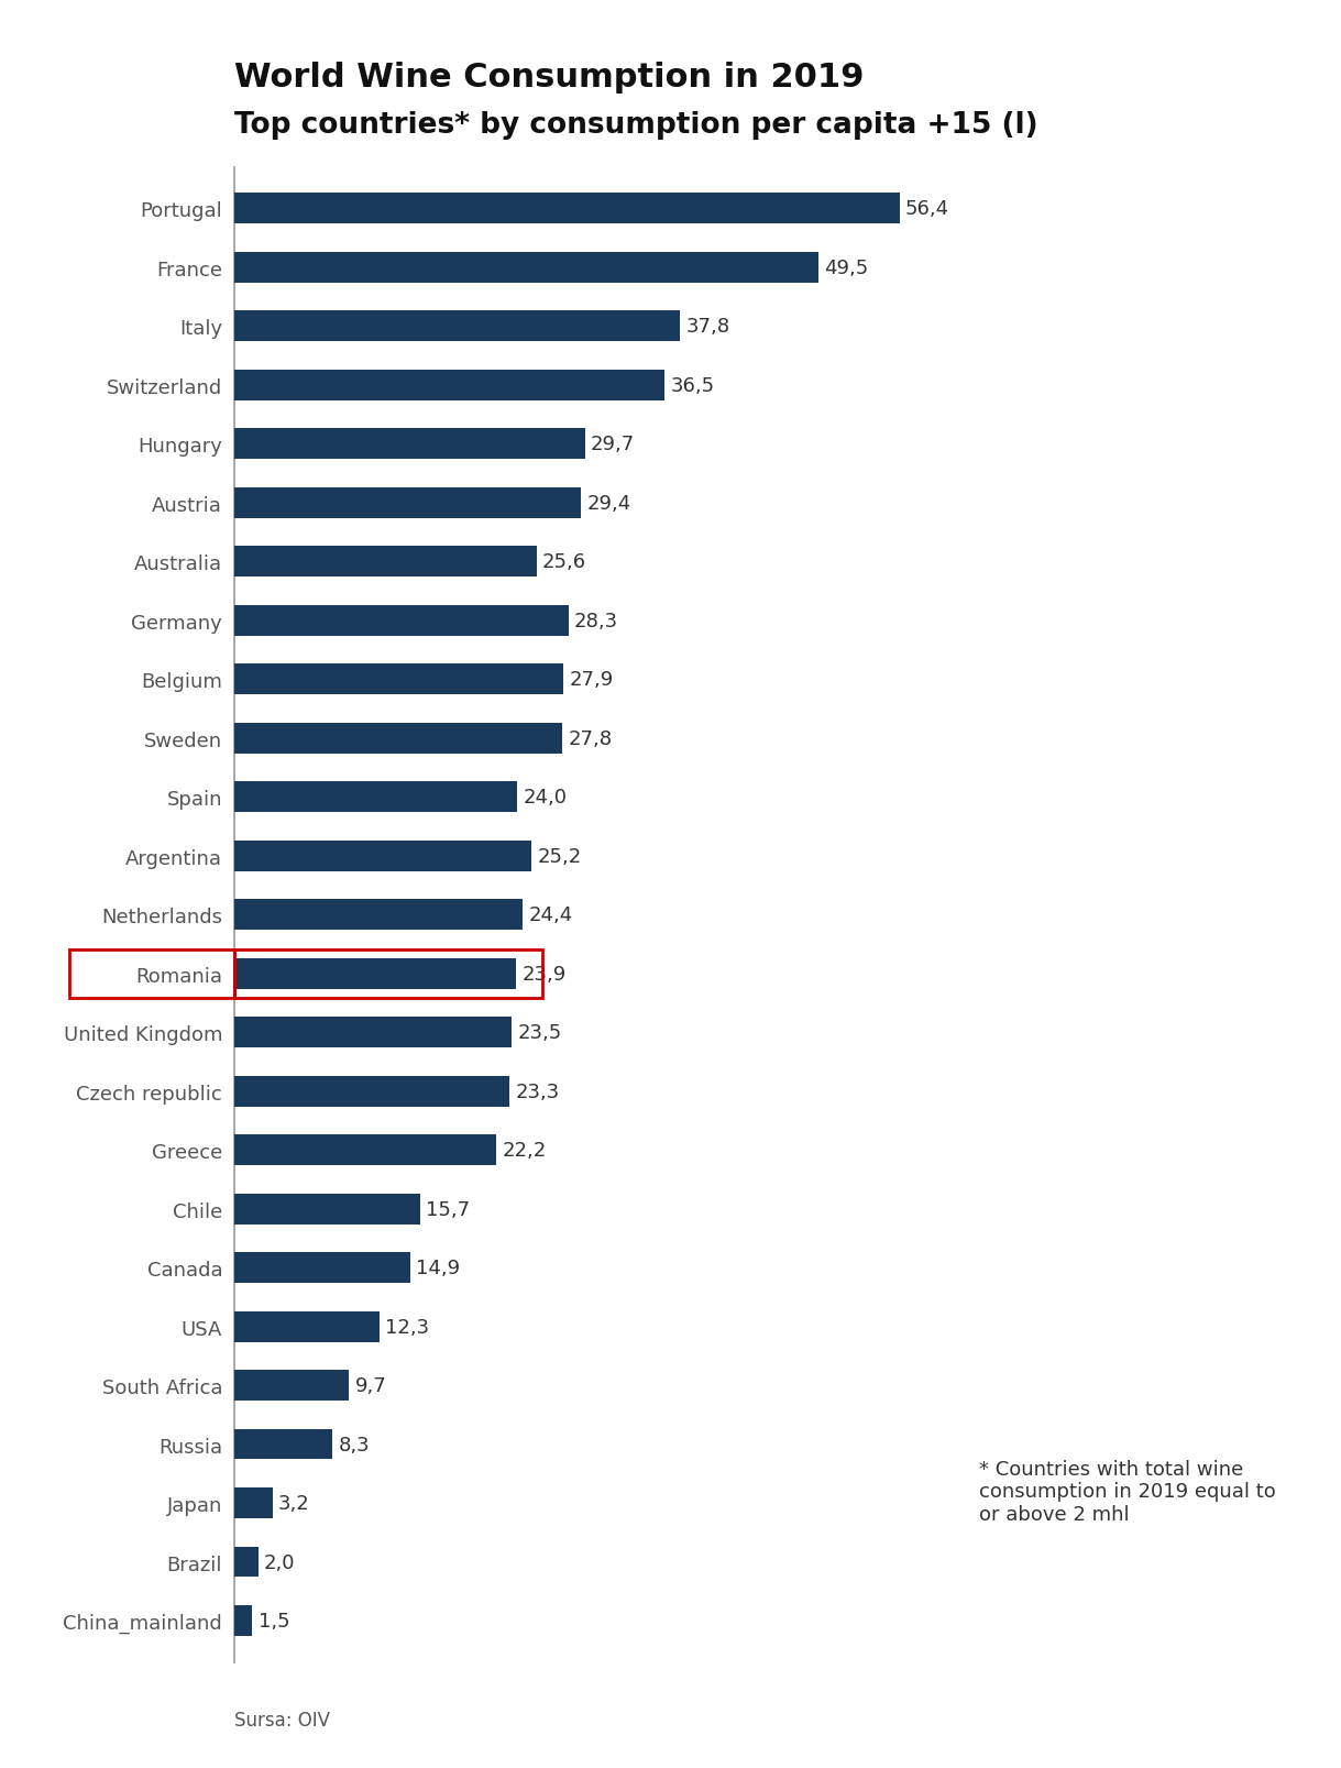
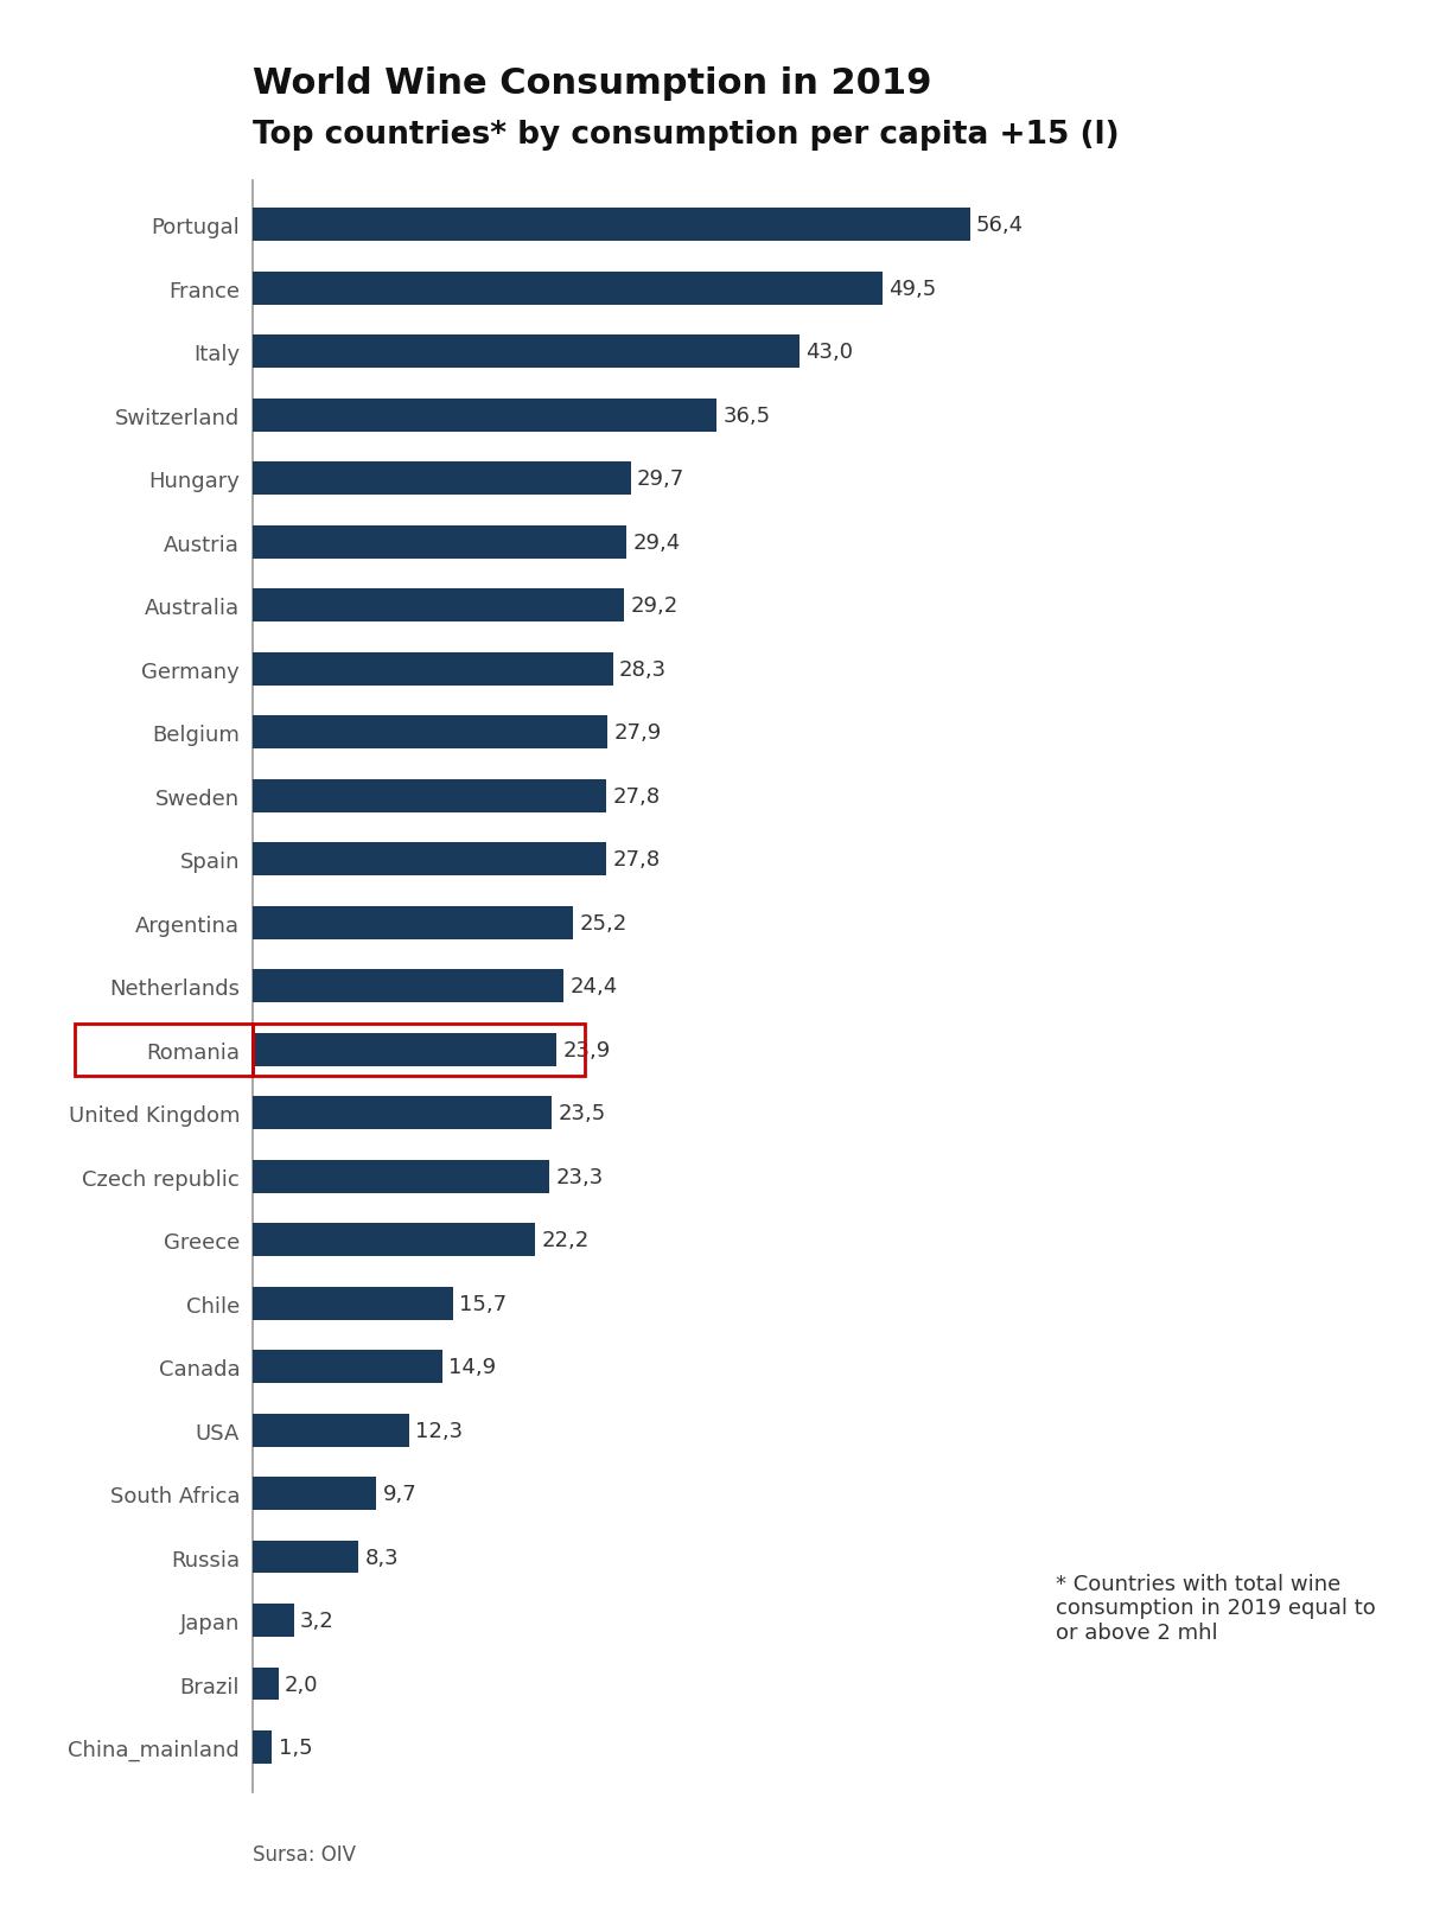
Italy: 37,8 -> 43,0
Australia: 25,6 -> 29,2
Spain: 24,0 -> 27,8
